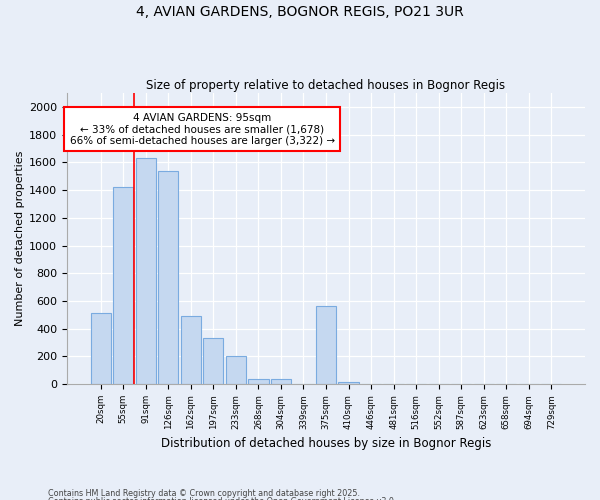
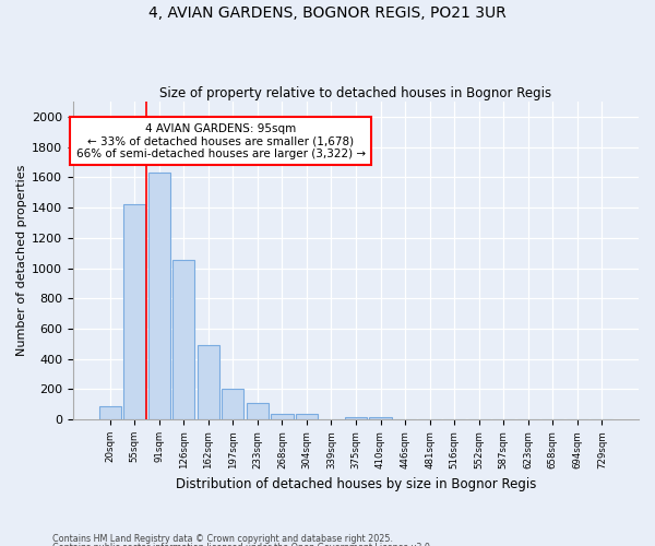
20sqm: 510 -> 80
126sqm: 1540 -> 1060
197sqm: 330 -> 200
233sqm: 200 -> 110
375sqm: 560 -> 20
